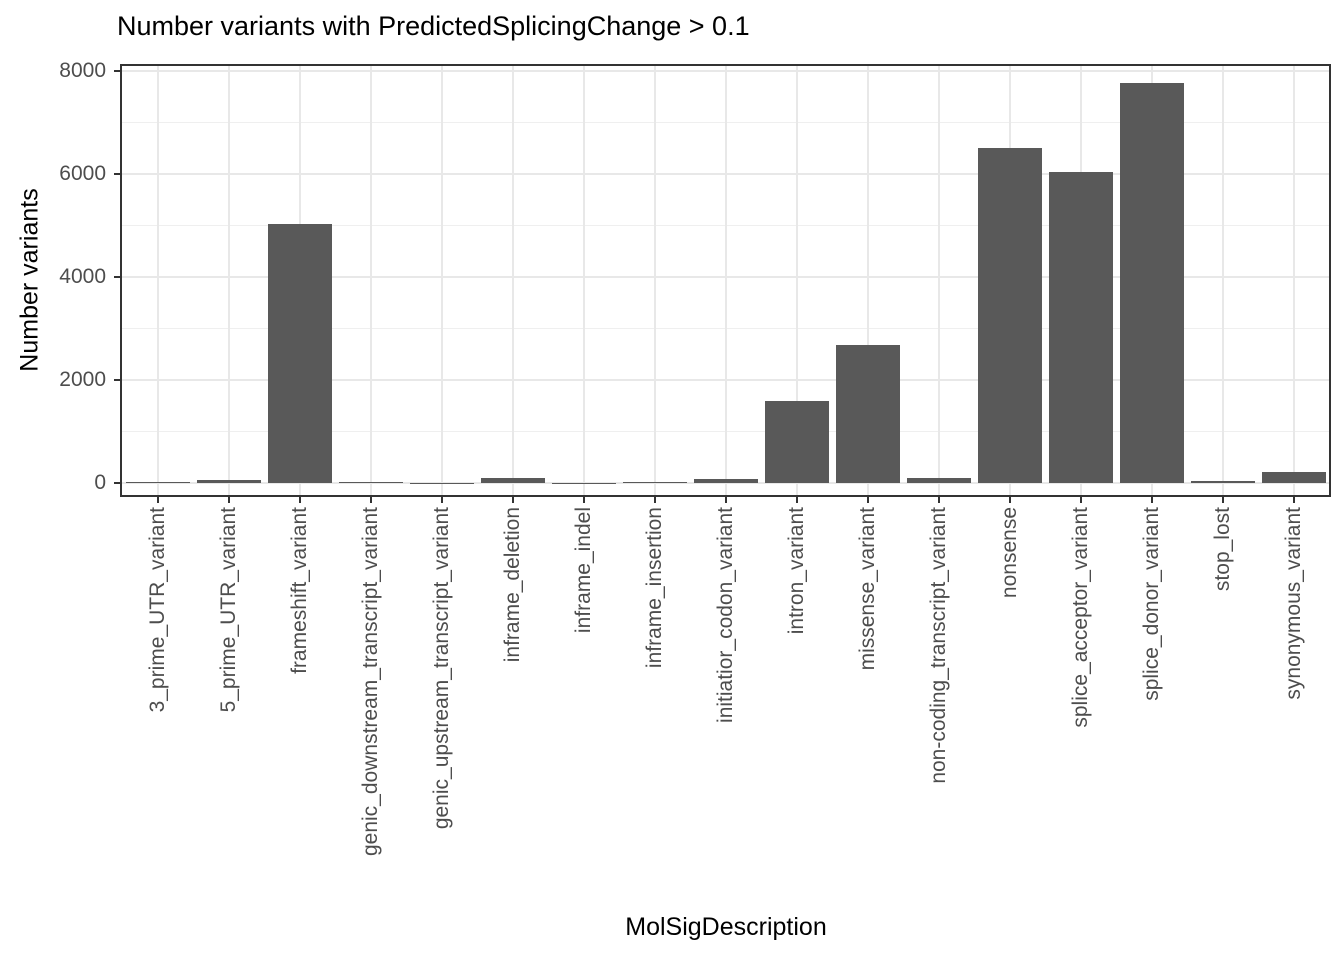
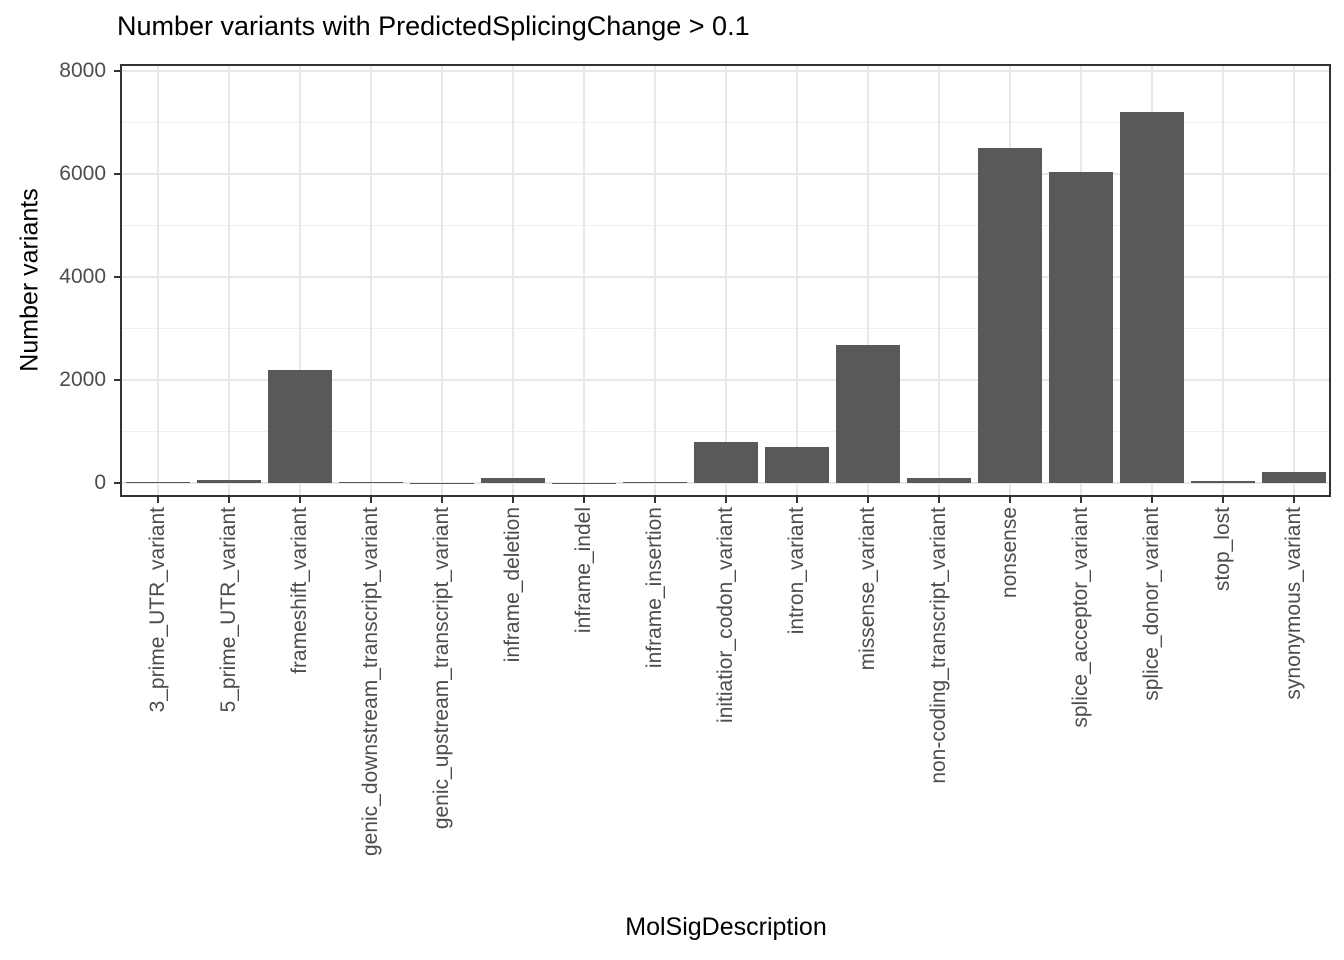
frameshift_variant: 5000 -> 2200
initiatior_codon_variant: 100 -> 800
intron_variant: 1600 -> 700
splice_donor_variant: 7800 -> 7200
